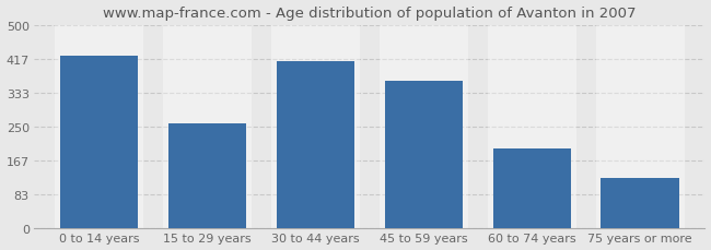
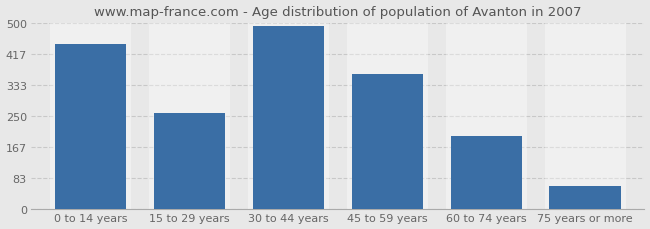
0 to 14 years: 425 -> 443
30 to 44 years: 410 -> 492
75 years or more: 125 -> 62
